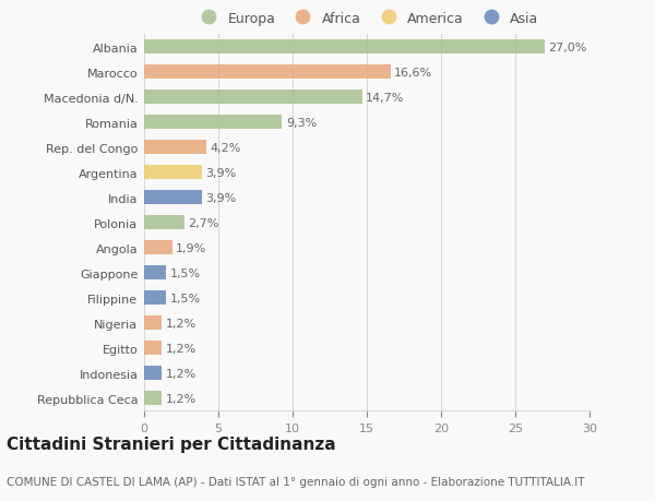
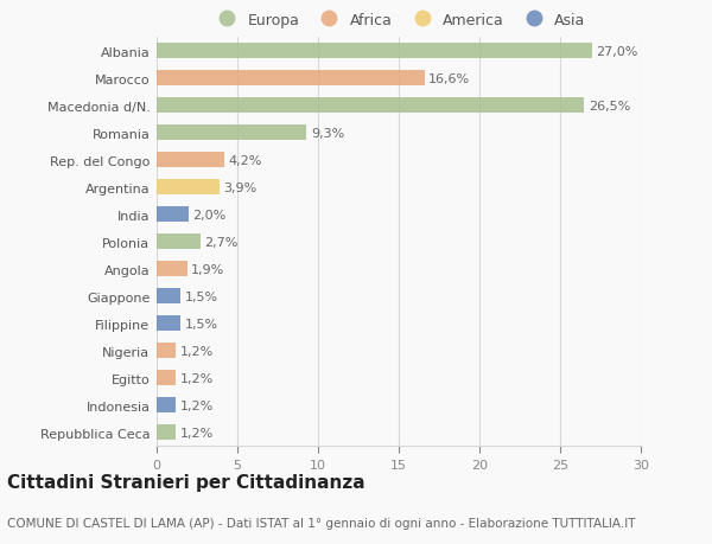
Macedonia d/N.: 14,7% -> 26,5%
India: 3,9% -> 2,0%
